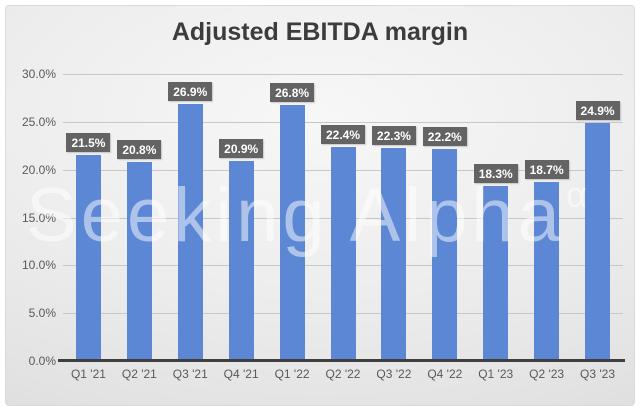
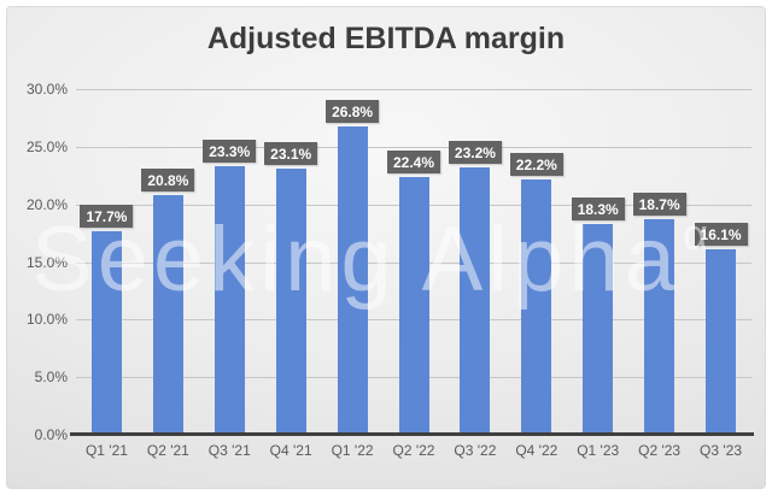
Q1 '21: 21.5% -> 17.7%
Q3 '21: 26.9% -> 23.3%
Q4 '21: 20.9% -> 23.1%
Q3 '22: 22.3% -> 23.2%
Q3 '23: 24.9% -> 16.1%
